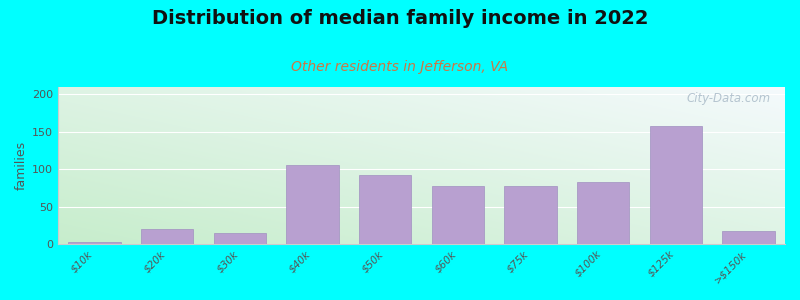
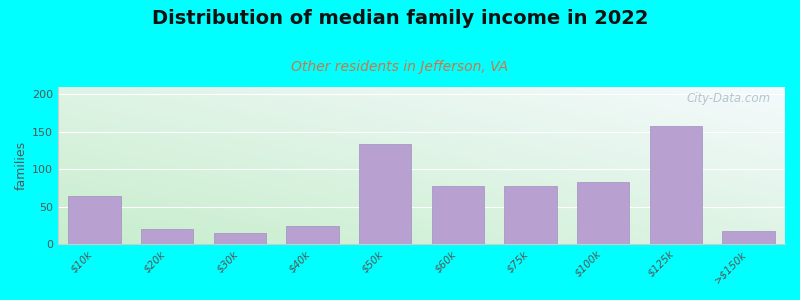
$10k: 3 -> 64
$40k: 105 -> 24
$50k: 92 -> 134
